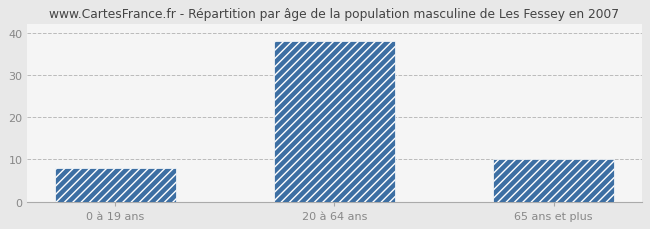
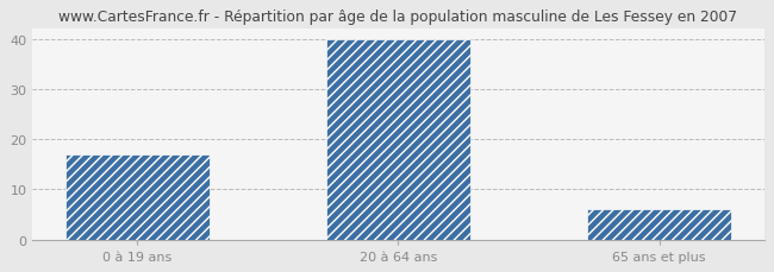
0 à 19 ans: 8 -> 17
20 à 64 ans: 38 -> 40
65 ans et plus: 10 -> 6
